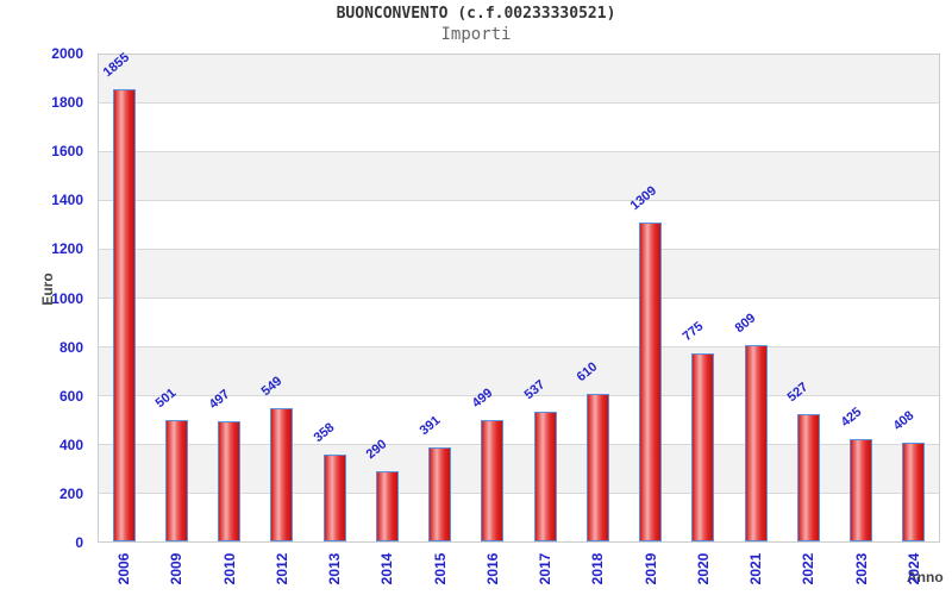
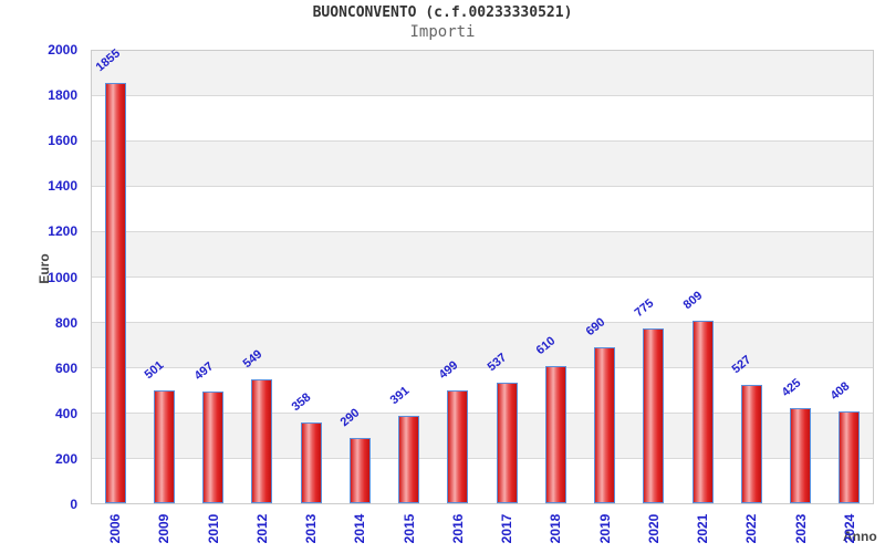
2019: 1309 -> 690
